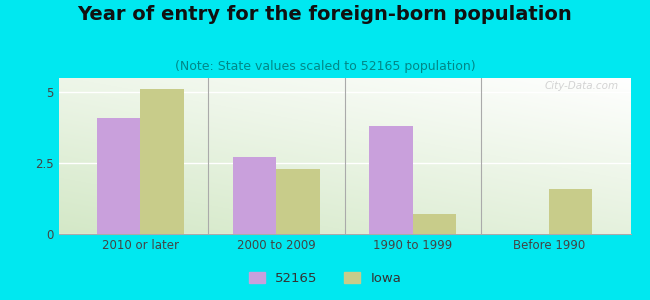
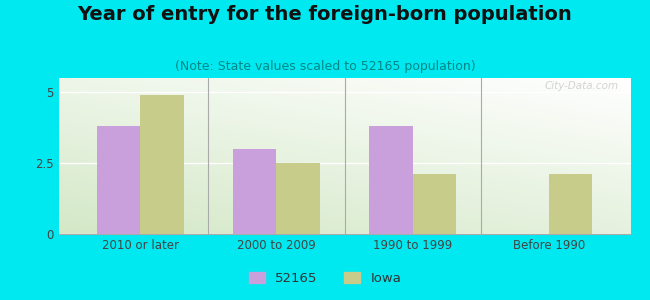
52165/2010 or later: 4.1 -> 3.8
Iowa/2010 or later: 5.1 -> 4.9
52165/2000 to 2009: 2.7 -> 3.0
Iowa/2000 to 2009: 2.3 -> 2.5
Iowa/1990 to 1999: 0.7 -> 2.1
Iowa/Before 1990: 1.6 -> 2.1
